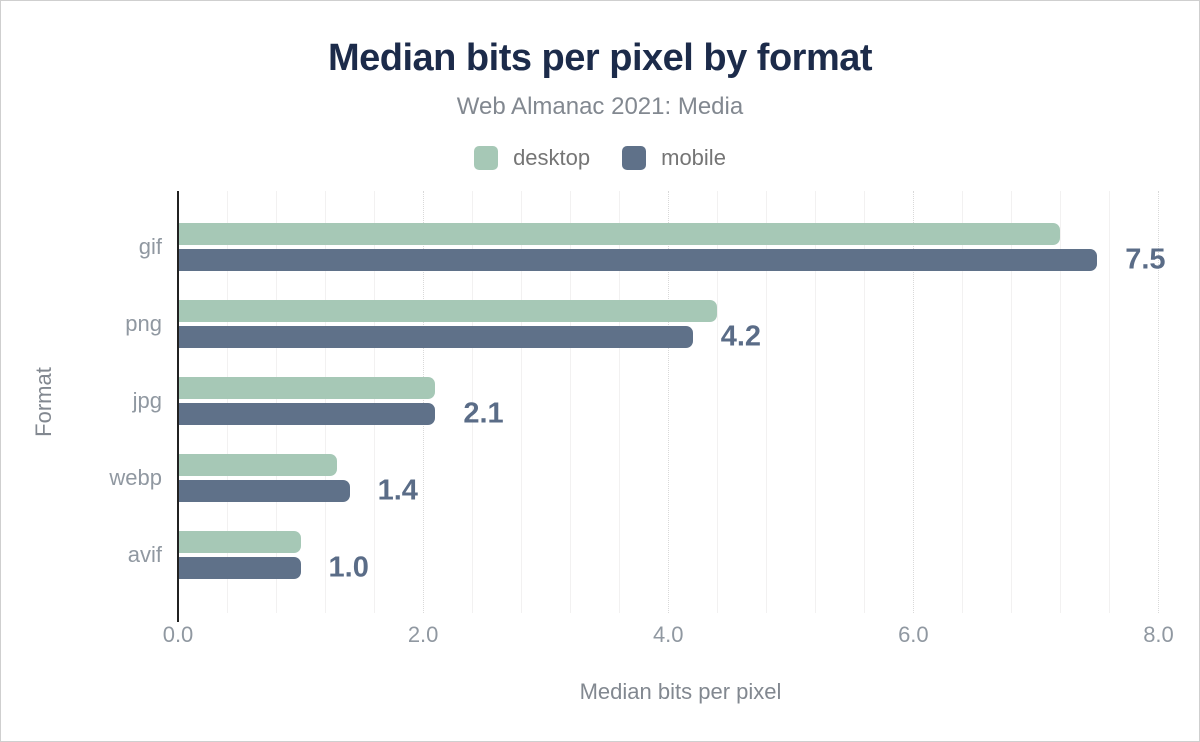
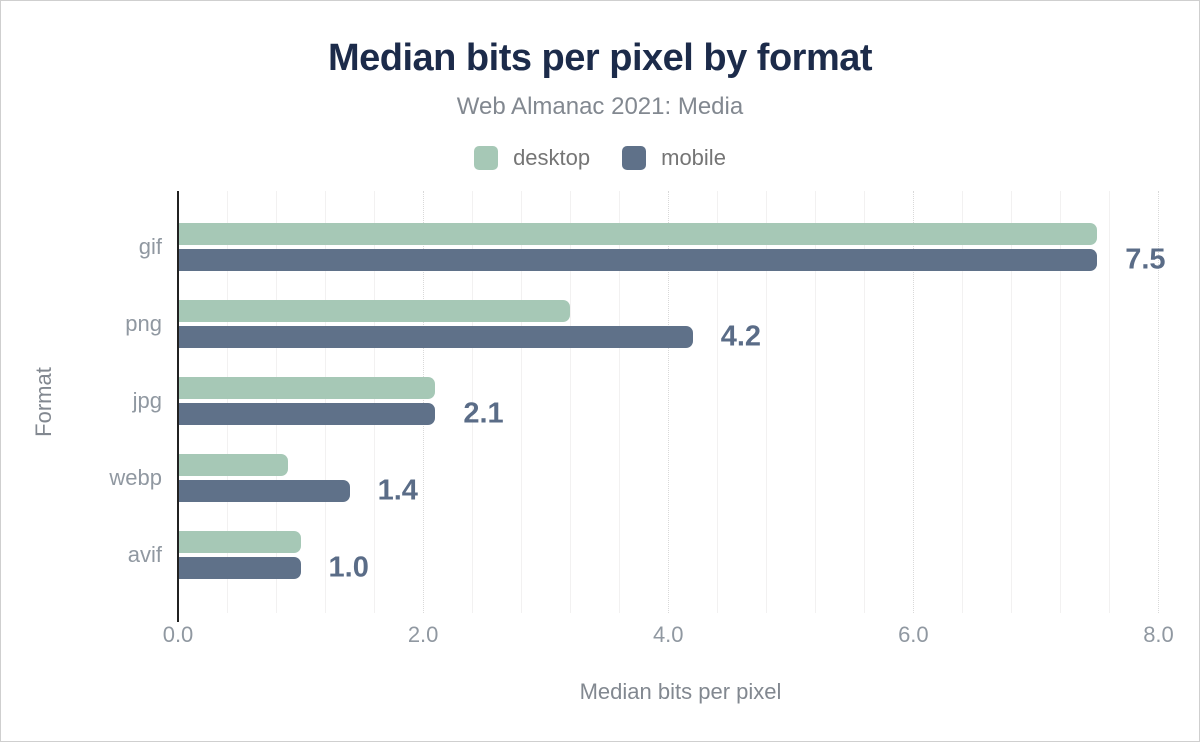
desktop/gif: 7.2 -> 7.5
desktop/png: 4.4 -> 3.2
desktop/webp: 1.3 -> 0.9
